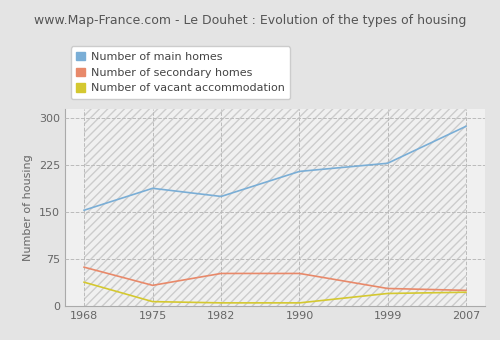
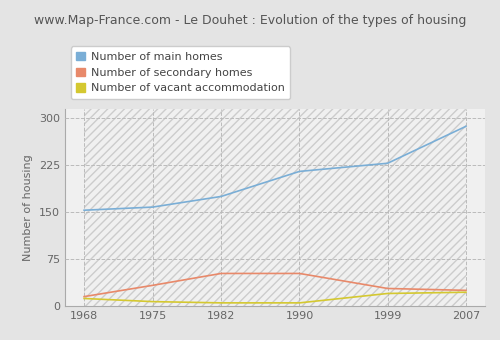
Number of secondary homes/1968: 62 -> 15
Number of vacant accommodation/1968: 38 -> 12
Number of main homes/1975: 188 -> 158
